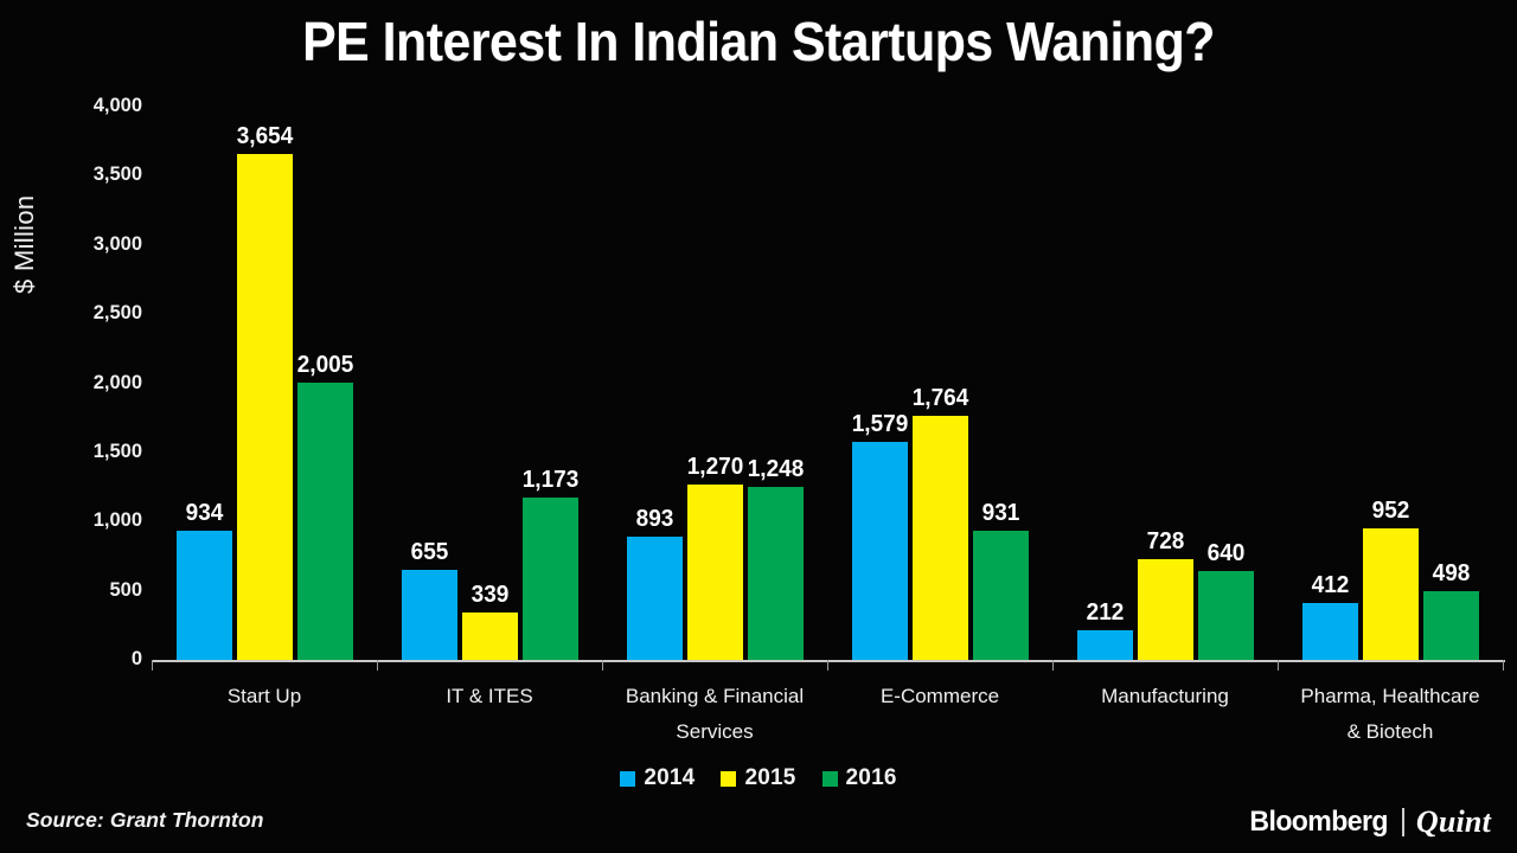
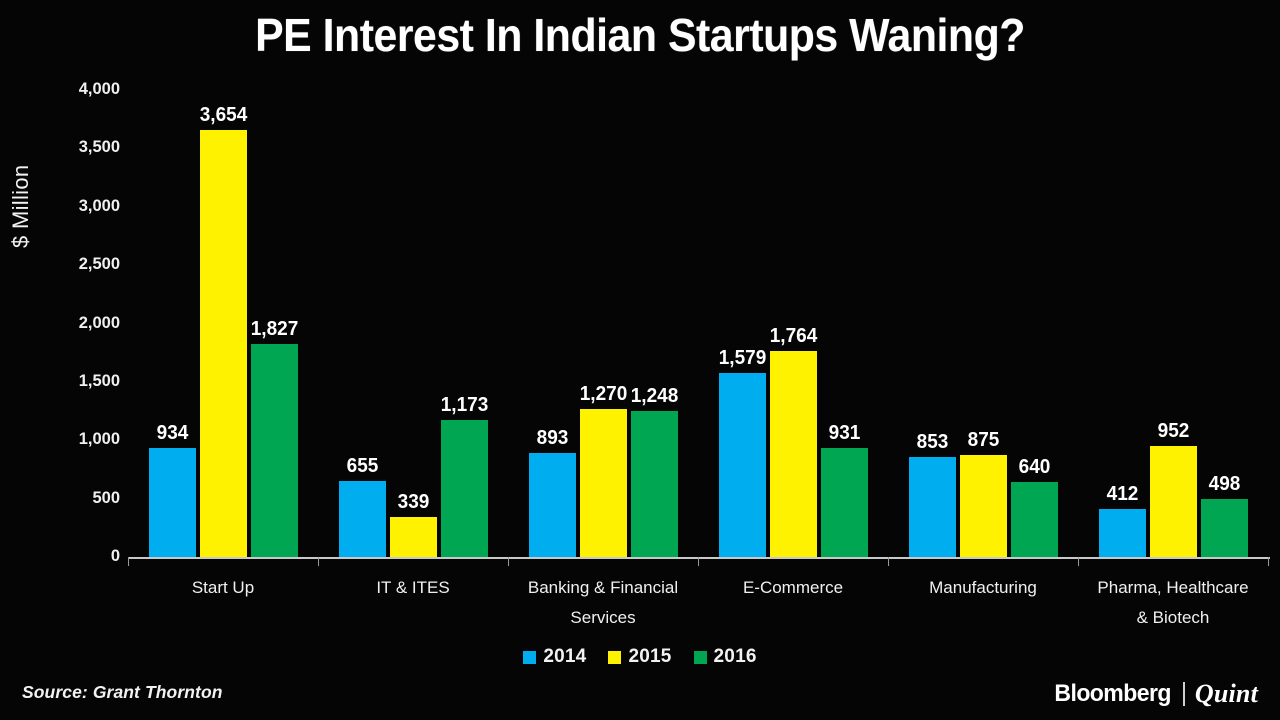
2016/Start Up: 2,005 -> 1,827
2014/Manufacturing: 212 -> 853
2015/Manufacturing: 728 -> 875
